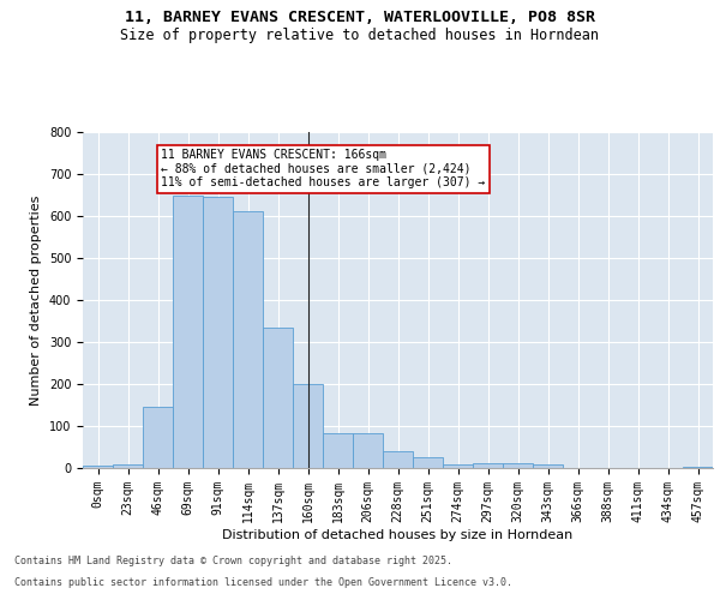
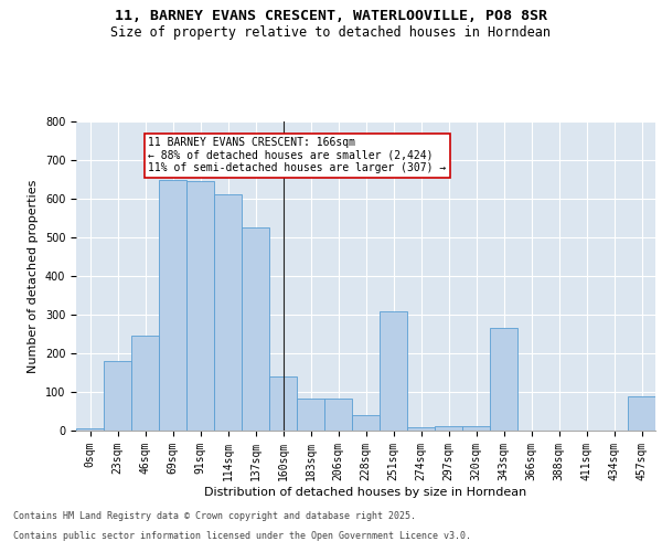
23sqm: 8 -> 180
46sqm: 145 -> 245
137sqm: 335 -> 525
160sqm: 200 -> 140
251sqm: 25 -> 310
343sqm: 8 -> 265
457sqm: 4 -> 90
